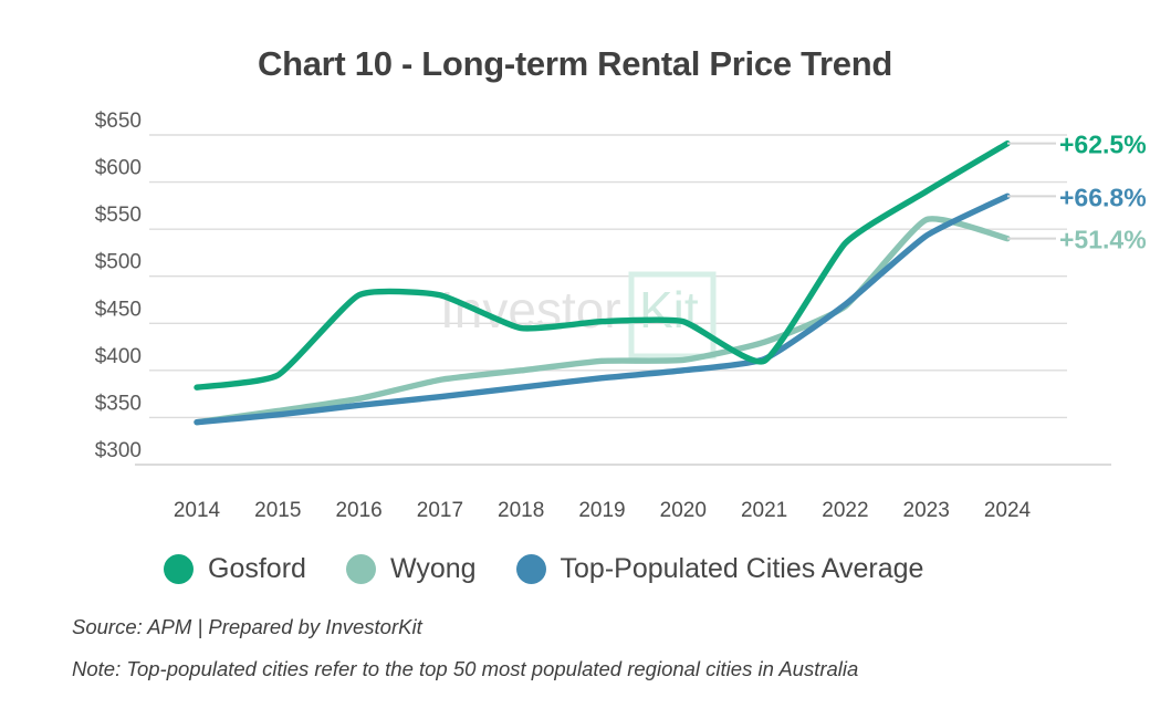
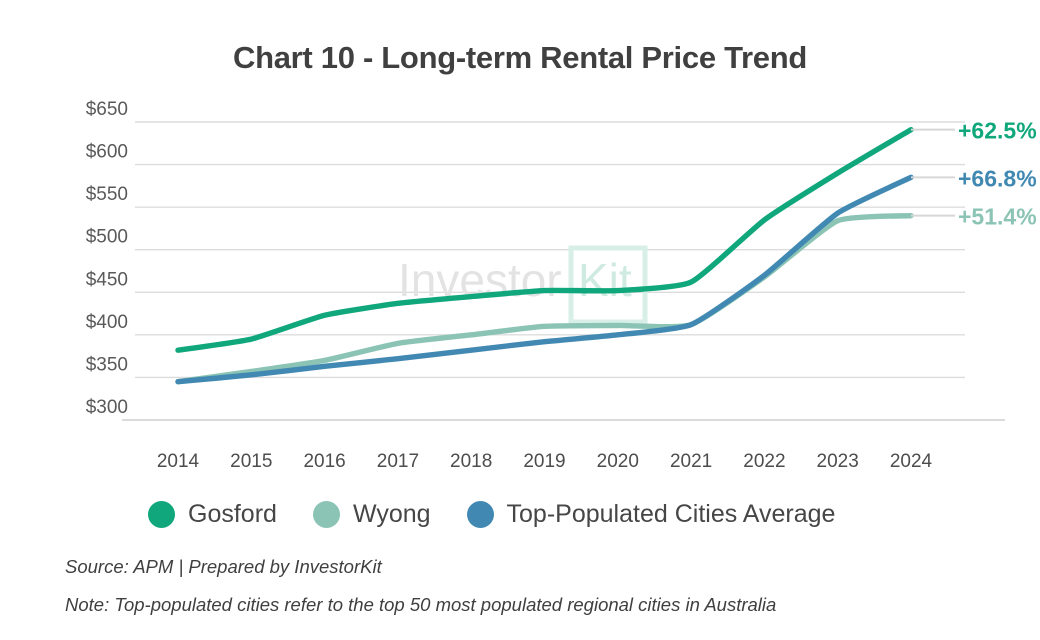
Gosford/2016: $480 -> $420
Gosford/2017: $480 -> $440
Gosford/2021: $410 -> $460
Wyong/2021: $430 -> $410
Wyong/2023: $560 -> $530
